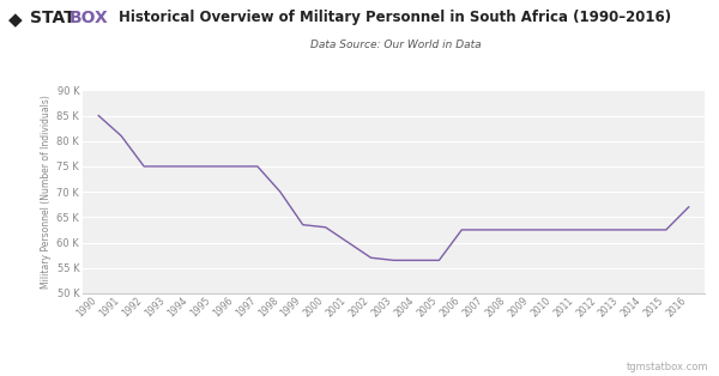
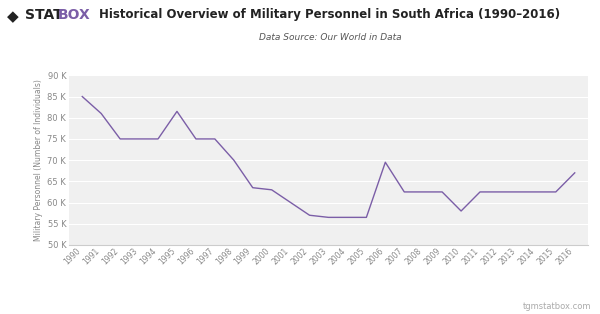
1995: 75.0 K -> 81.5 K
2006: 62.5 K -> 69.5 K
2010: 62.5 K -> 58.0 K
